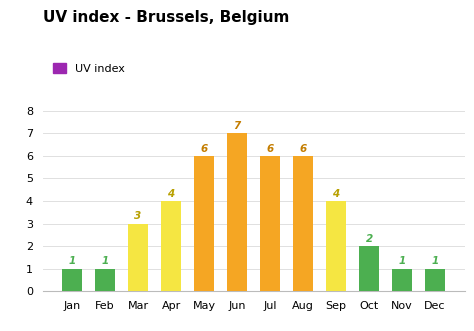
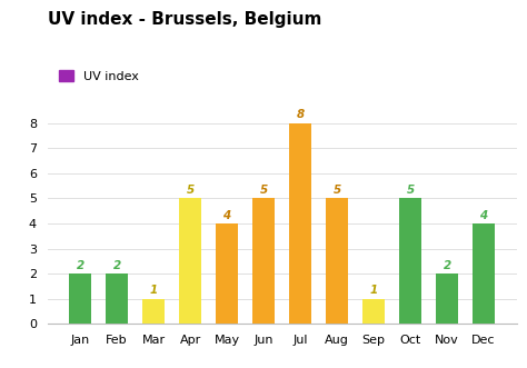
Jan: 1 -> 2
Feb: 1 -> 2
Mar: 3 -> 1
Apr: 4 -> 5
May: 6 -> 4
Jun: 7 -> 5
Jul: 6 -> 8
Aug: 6 -> 5
Sep: 4 -> 1
Oct: 2 -> 5
Nov: 1 -> 2
Dec: 1 -> 4
